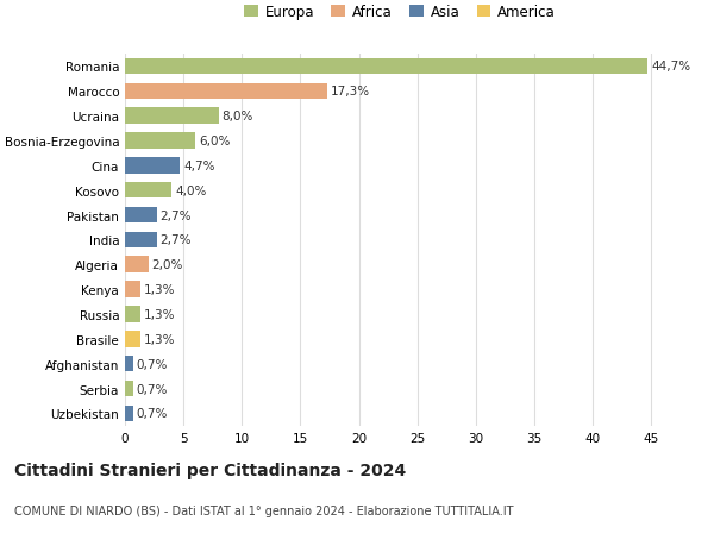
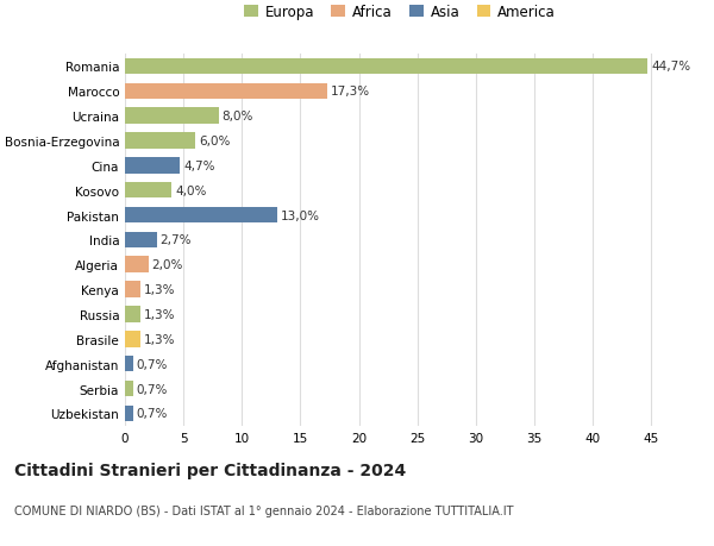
Pakistan: 2,7% -> 13,0%
